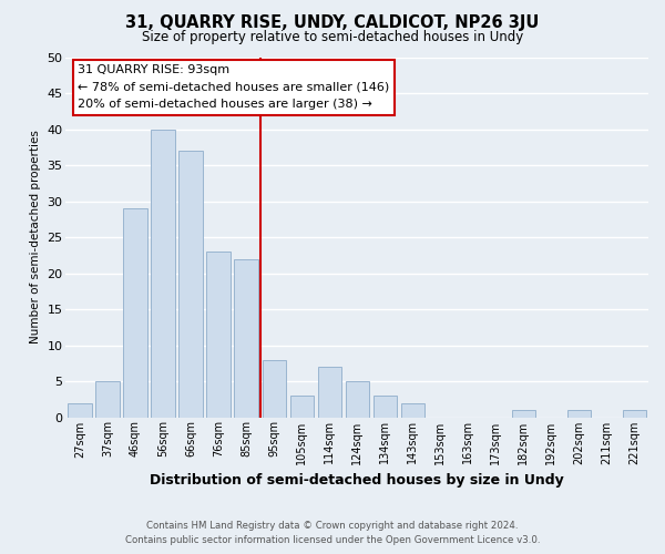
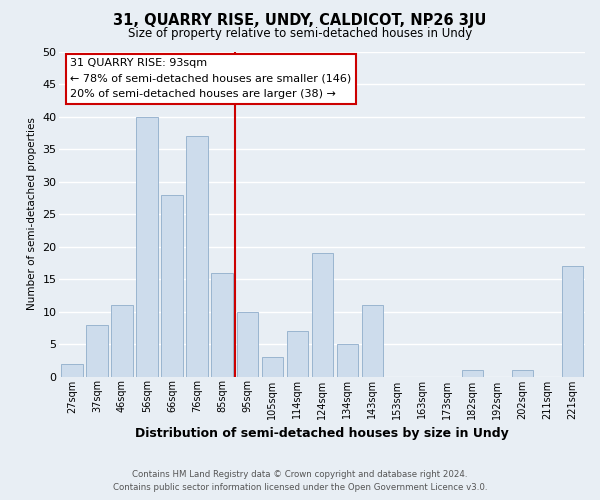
37sqm: 5 -> 8
46sqm: 29 -> 11
66sqm: 37 -> 28
76sqm: 23 -> 37
85sqm: 22 -> 16
95sqm: 8 -> 10
124sqm: 5 -> 19
134sqm: 3 -> 5
143sqm: 2 -> 11
221sqm: 1 -> 17
